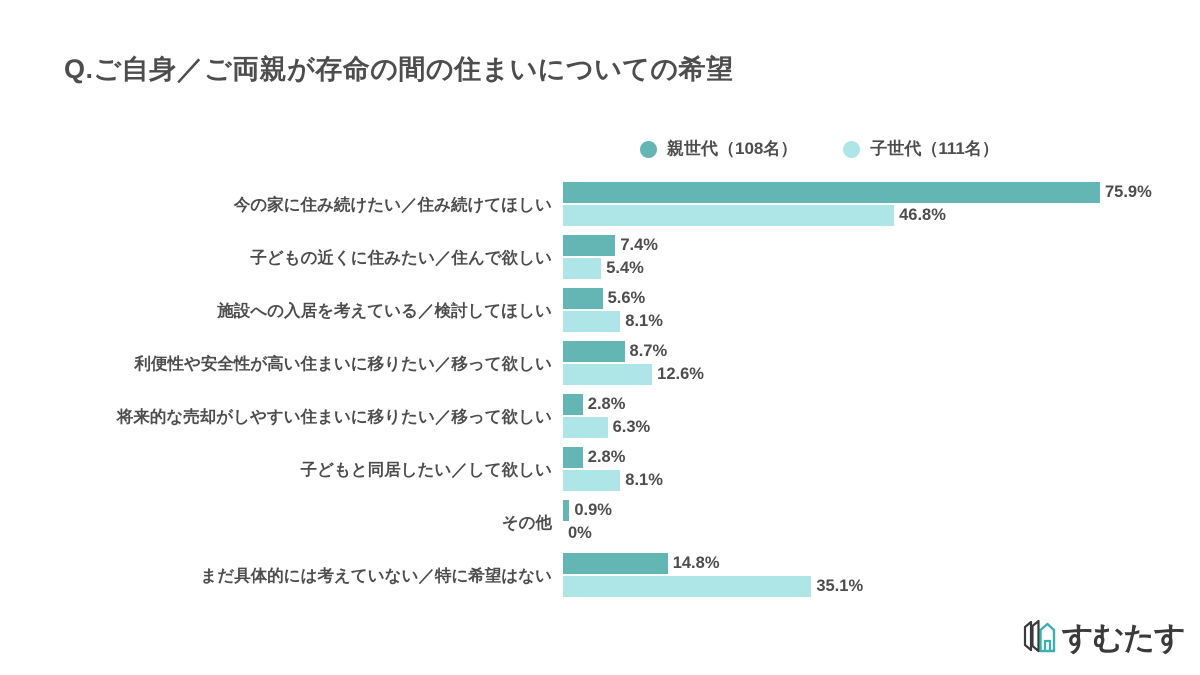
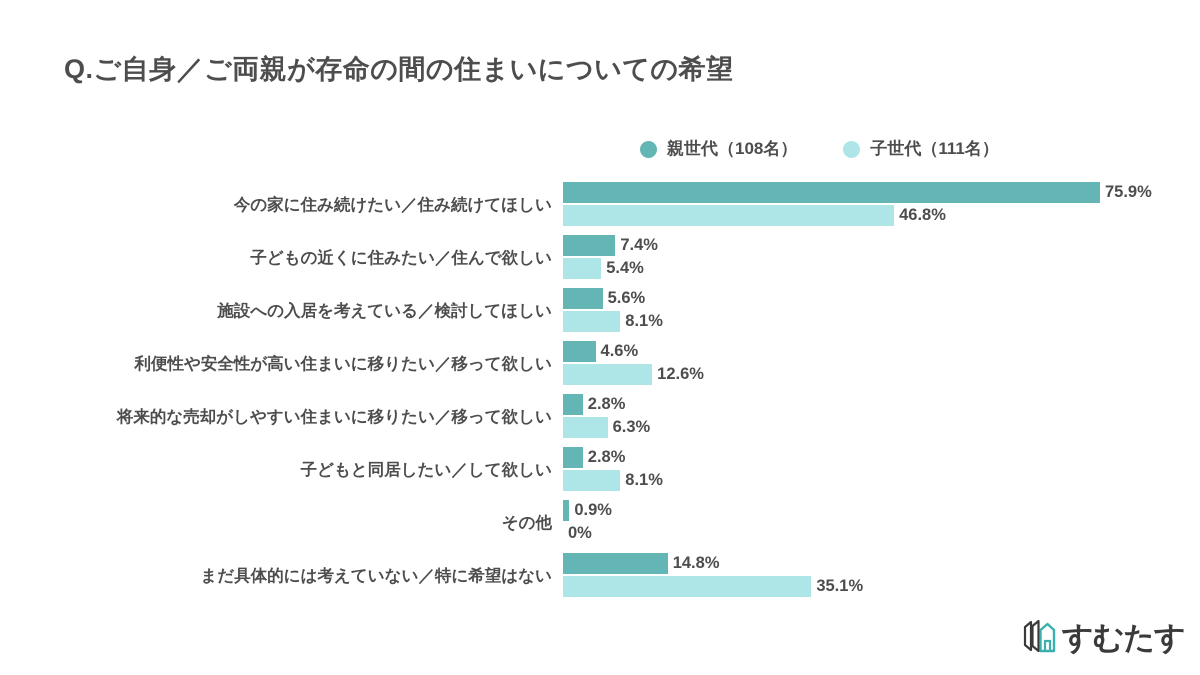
親世代（108名）/利便性や安全性が高い住まいに移りたい／移って欲しい: 8.7% -> 4.6%
